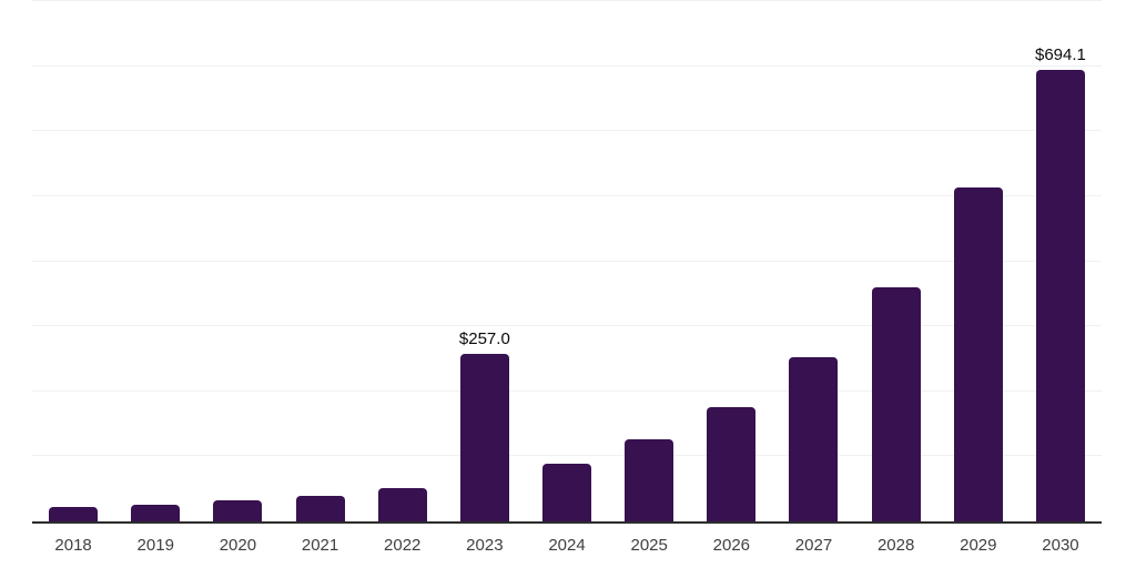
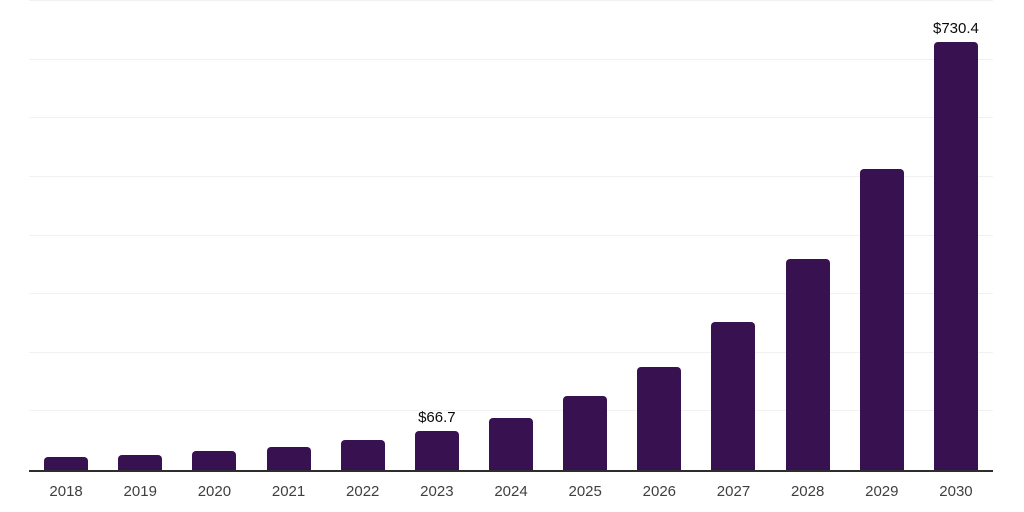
2023: $257.0 -> $66.7
2030: $694.1 -> $730.4
